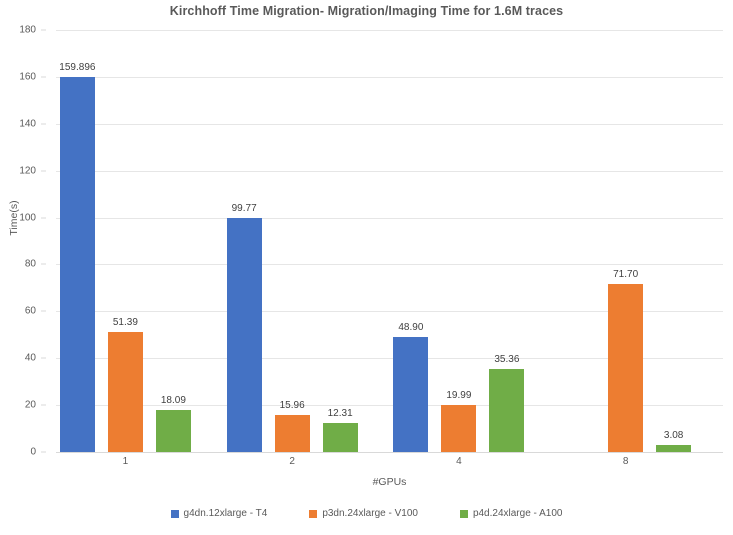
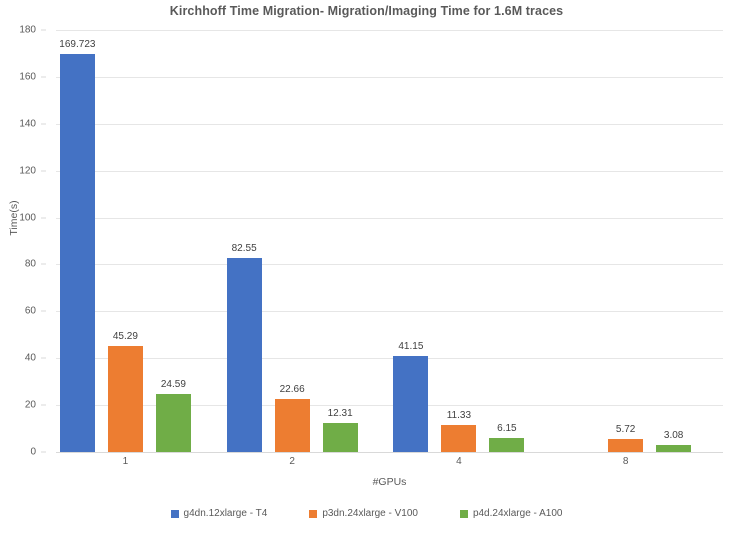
g4dn.12xlarge - T4/1: 159.896 -> 169.723
p3dn.24xlarge - V100/1: 51.39 -> 45.29
p4d.24xlarge - A100/1: 18.09 -> 24.59
g4dn.12xlarge - T4/2: 99.77 -> 82.55
p3dn.24xlarge - V100/2: 15.96 -> 22.66
g4dn.12xlarge - T4/4: 48.90 -> 41.15
p3dn.24xlarge - V100/4: 19.99 -> 11.33
p4d.24xlarge - A100/4: 35.36 -> 6.15
p3dn.24xlarge - V100/8: 71.70 -> 5.72
